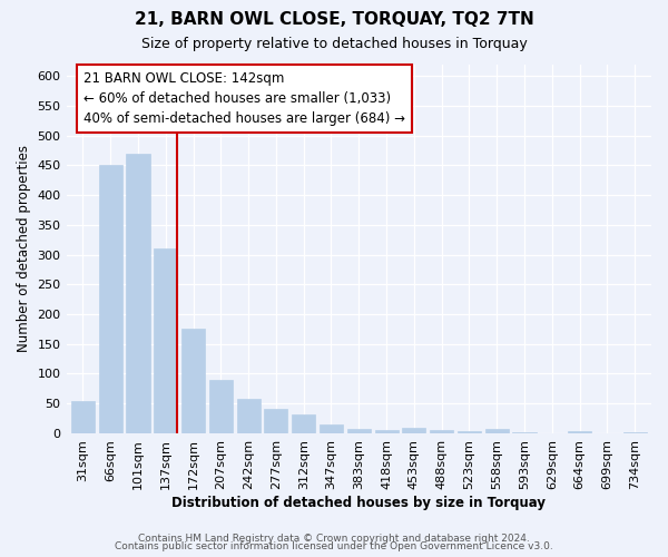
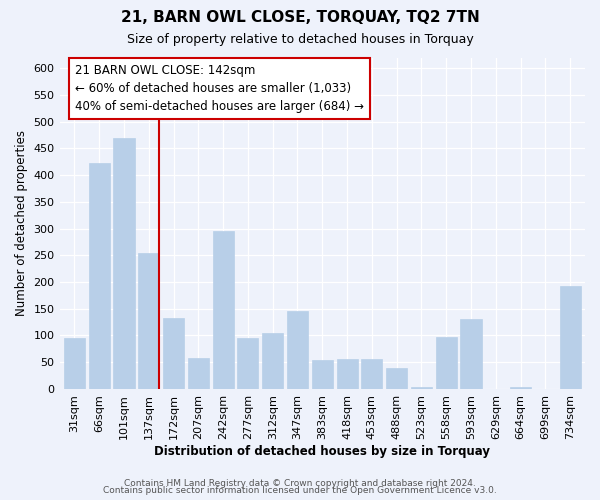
31sqm: 55 -> 96
66sqm: 450 -> 422
137sqm: 310 -> 254
172sqm: 175 -> 132
207sqm: 90 -> 58
242sqm: 58 -> 296
277sqm: 42 -> 96
312sqm: 32 -> 104
347sqm: 15 -> 146
383sqm: 8 -> 54
418sqm: 5 -> 56
453sqm: 10 -> 56
488sqm: 5 -> 40
558sqm: 8 -> 98
593sqm: 2 -> 130
734sqm: 2 -> 192
